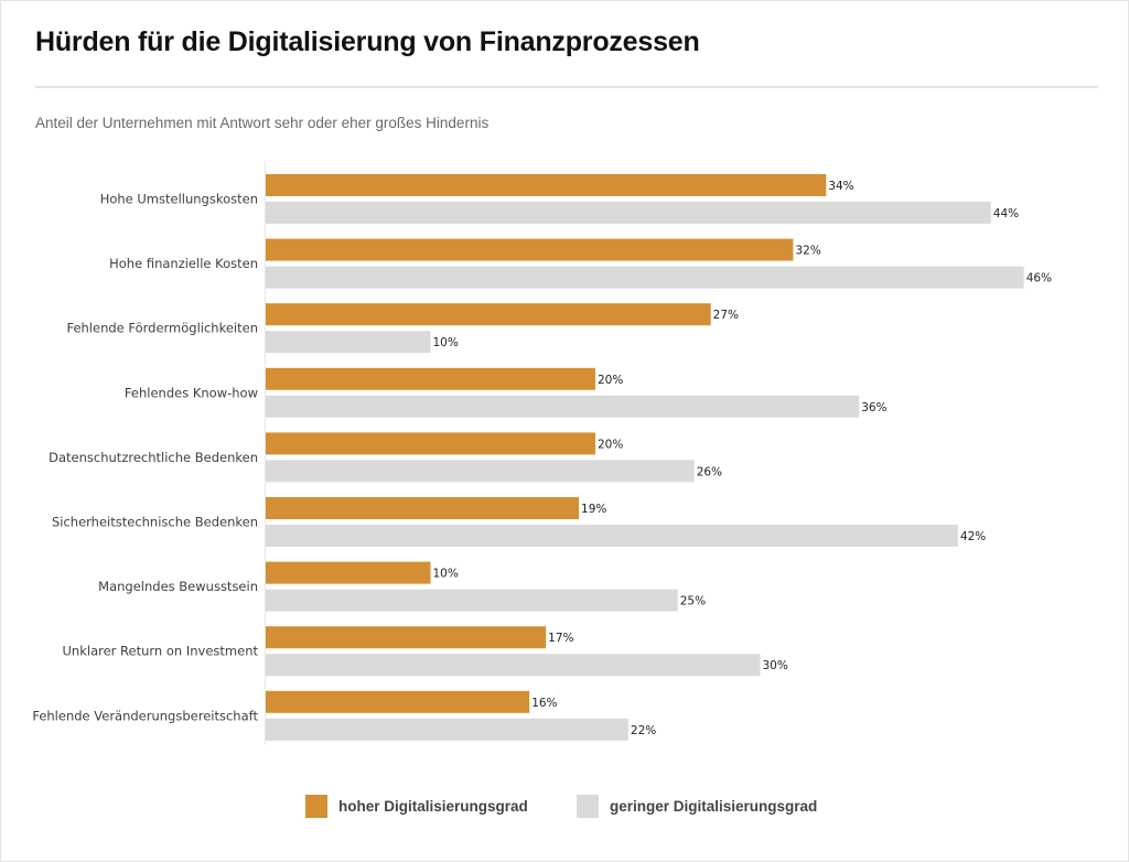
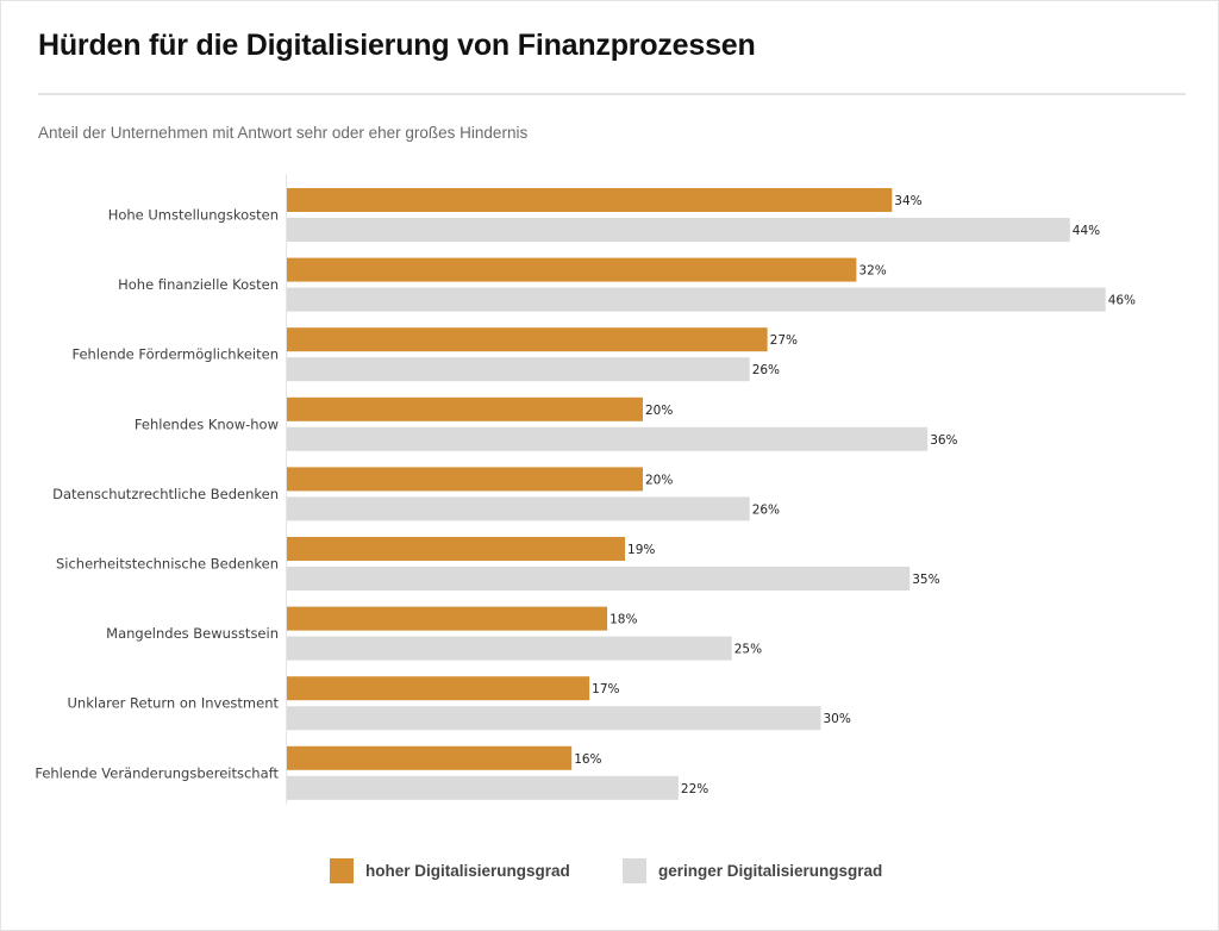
geringer Digitalisierungsgrad/Fehlende Fördermöglichkeiten: 10% -> 26%
geringer Digitalisierungsgrad/Sicherheitstechnische Bedenken: 42% -> 35%
hoher Digitalisierungsgrad/Mangelndes Bewusstsein: 10% -> 18%
